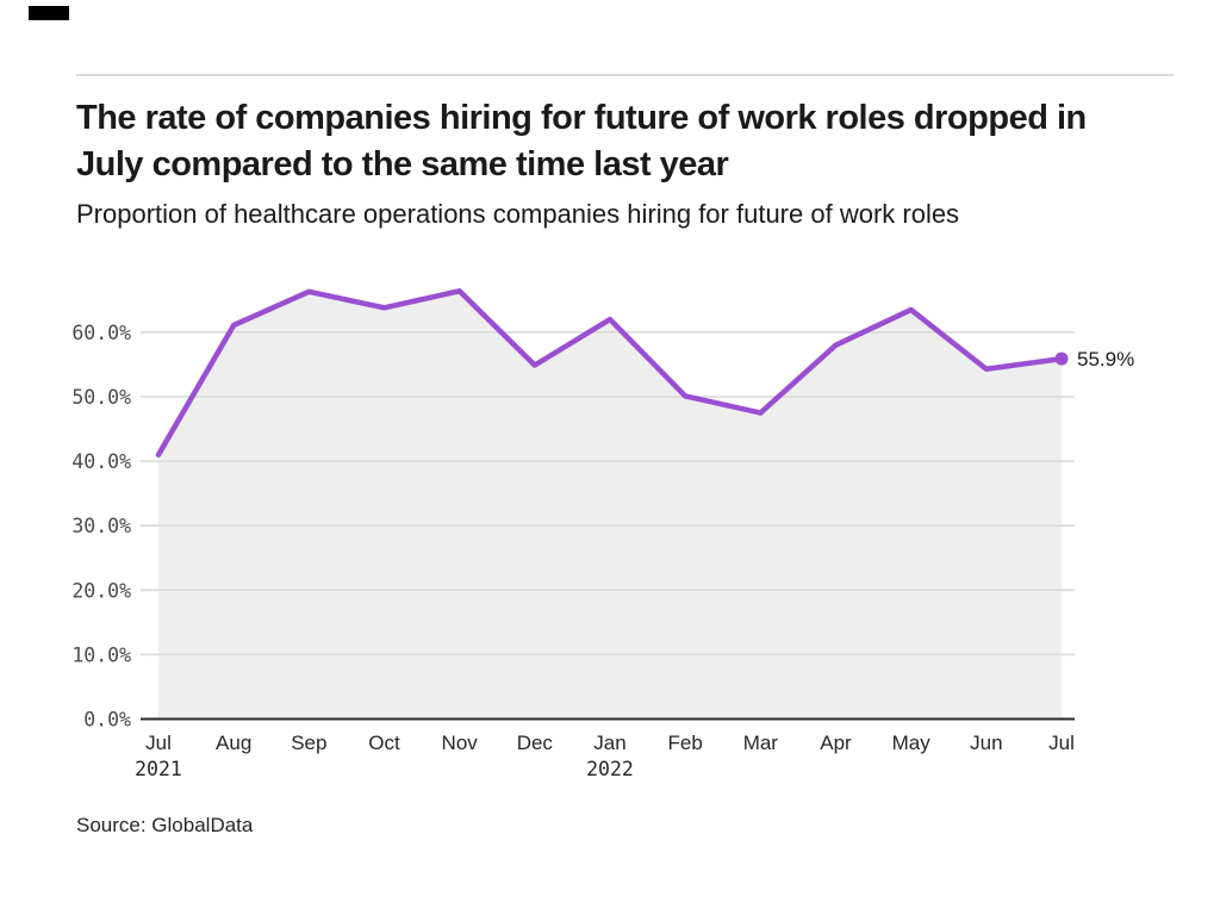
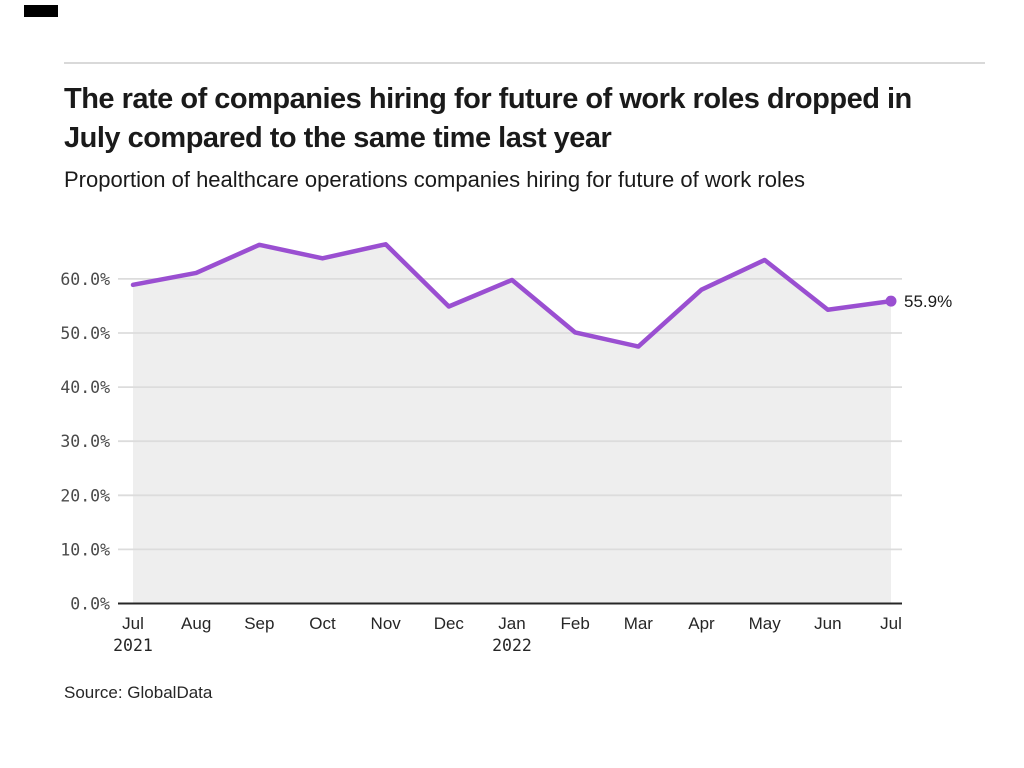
Jul 2021: 41% -> 59%
Jan 2022: 62% -> 60%
